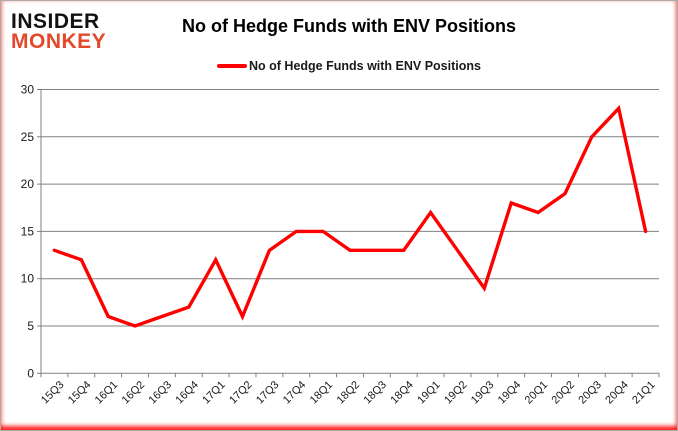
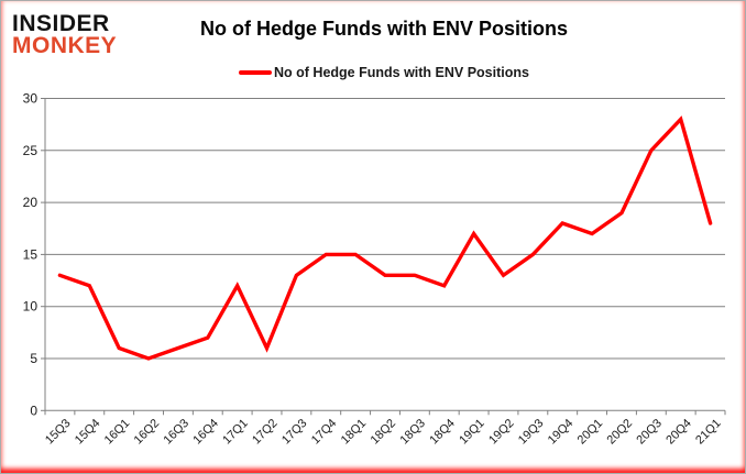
18Q4: 13 -> 12
19Q3: 9 -> 15
21Q1: 15 -> 18
